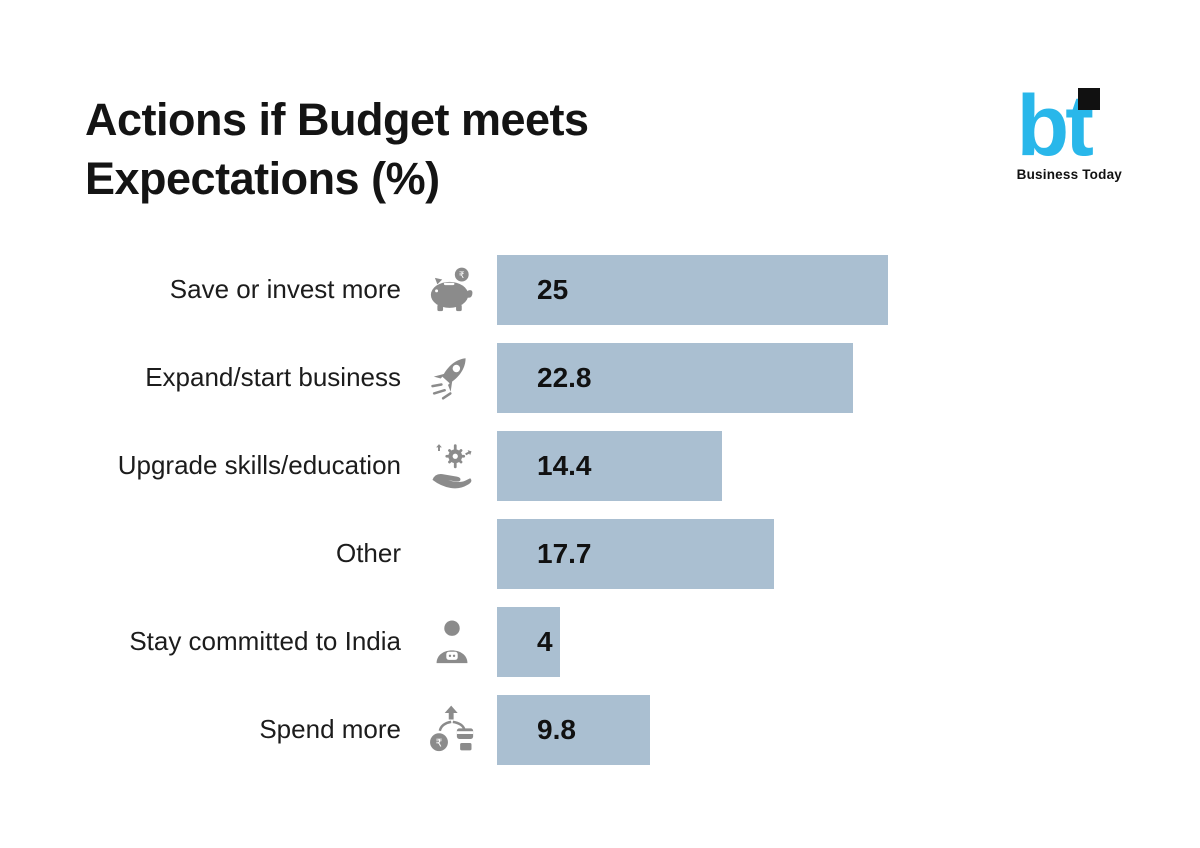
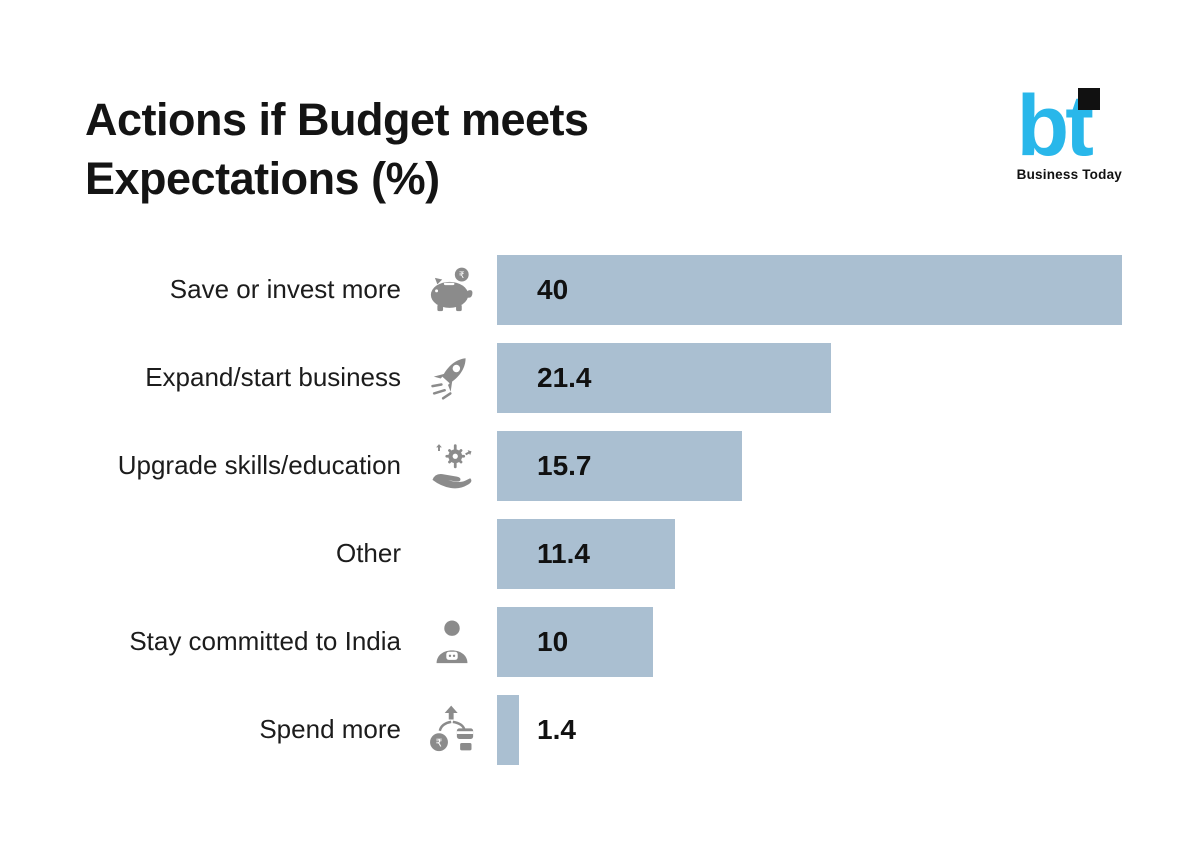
Save or invest more: 25 -> 40
Expand/start business: 22.8 -> 21.4
Upgrade skills/education: 14.4 -> 15.7
Other: 17.7 -> 11.4
Stay committed to India: 4 -> 10
Spend more: 9.8 -> 1.4
